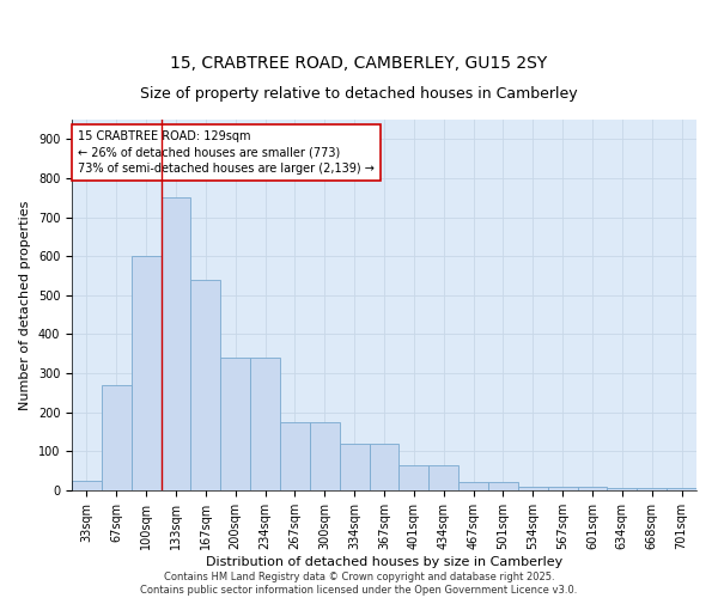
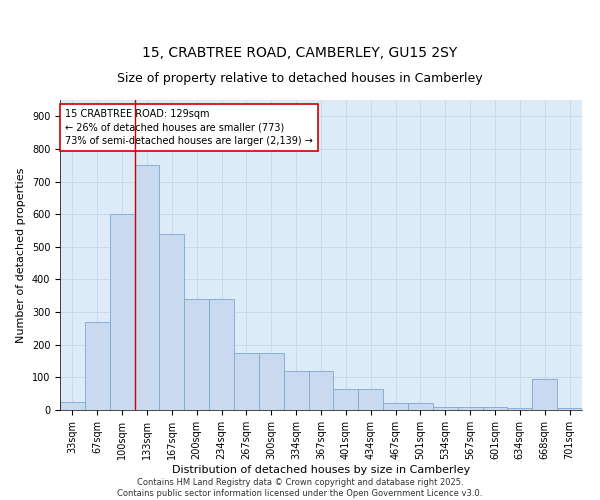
668sqm: 5 -> 95
